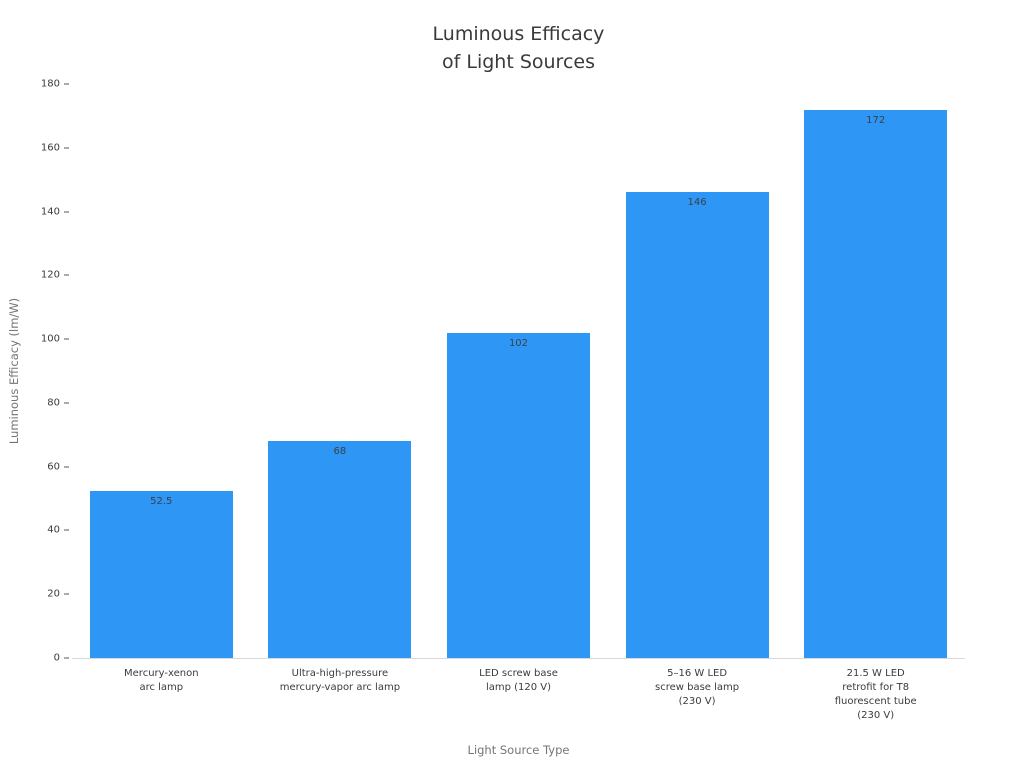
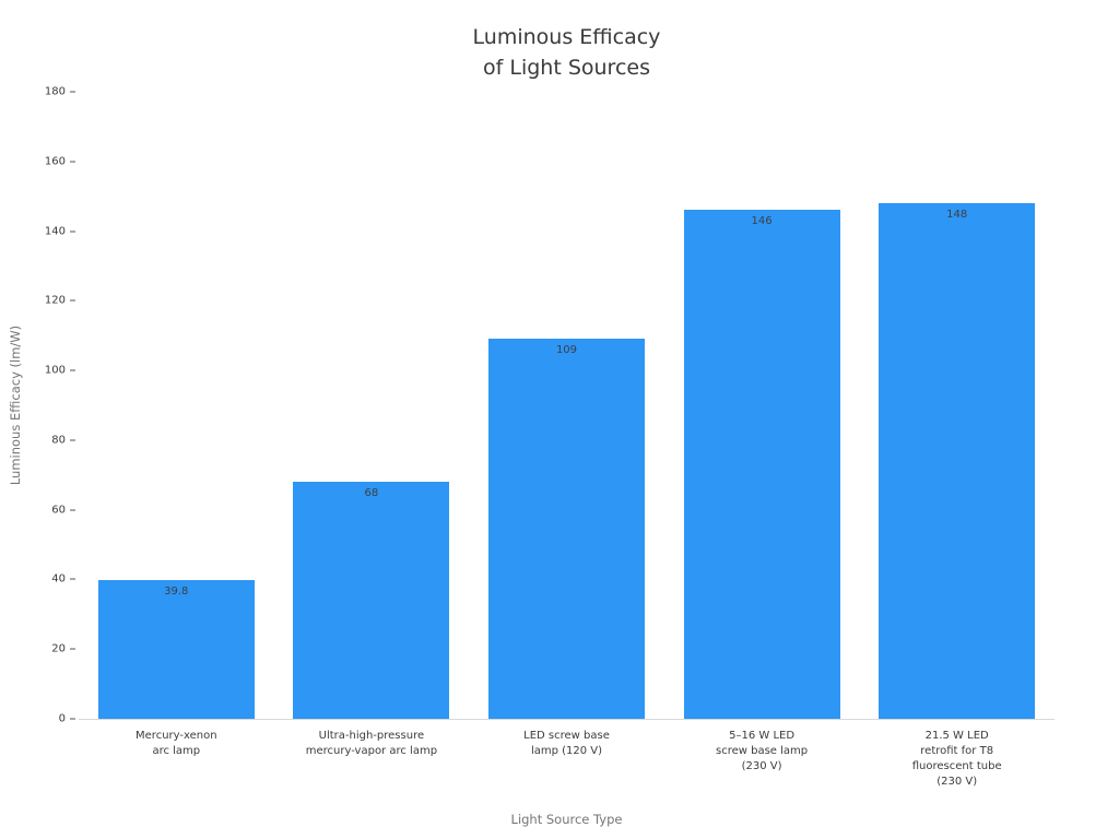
Mercury-xenon arc lamp: 52.5 -> 39.8
LED screw base lamp (120 V): 102 -> 109
21.5 W LED retrofit for T8 fluorescent tube (230 V): 172 -> 148
